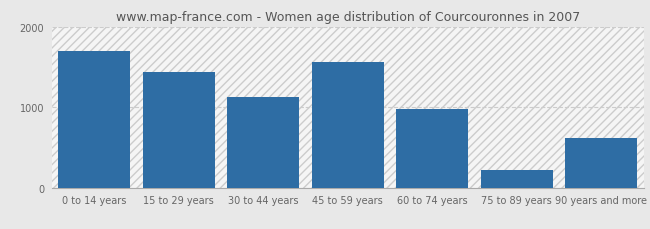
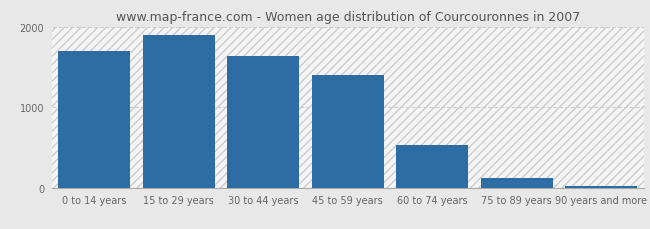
15 to 29 years: 1440 -> 1890
30 to 44 years: 1120 -> 1640
45 to 59 years: 1560 -> 1400
60 to 74 years: 980 -> 530
75 to 89 years: 220 -> 120
90 years and more: 620 -> 20
